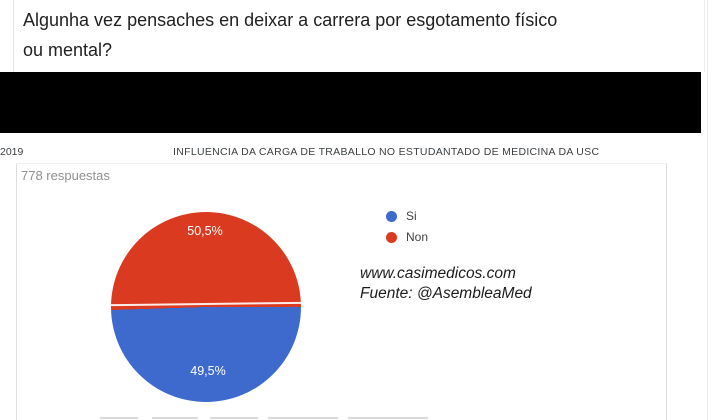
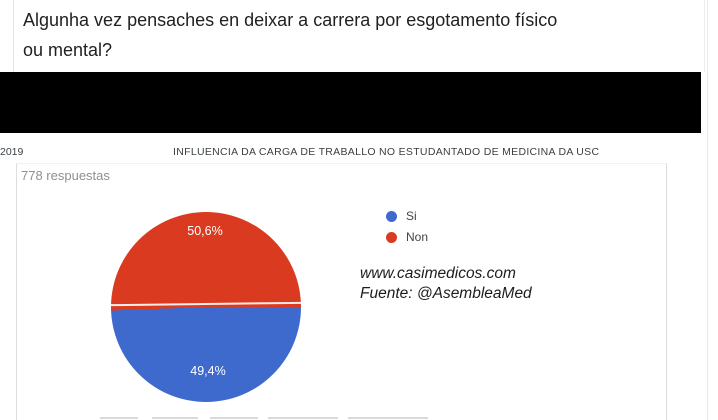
Si: 49,5% -> 49,4%
Non: 50,5% -> 50,6%
